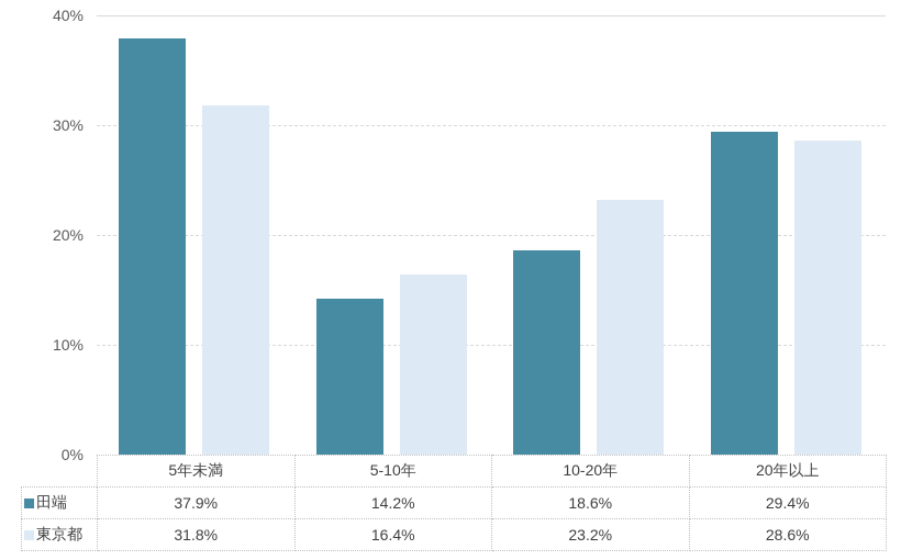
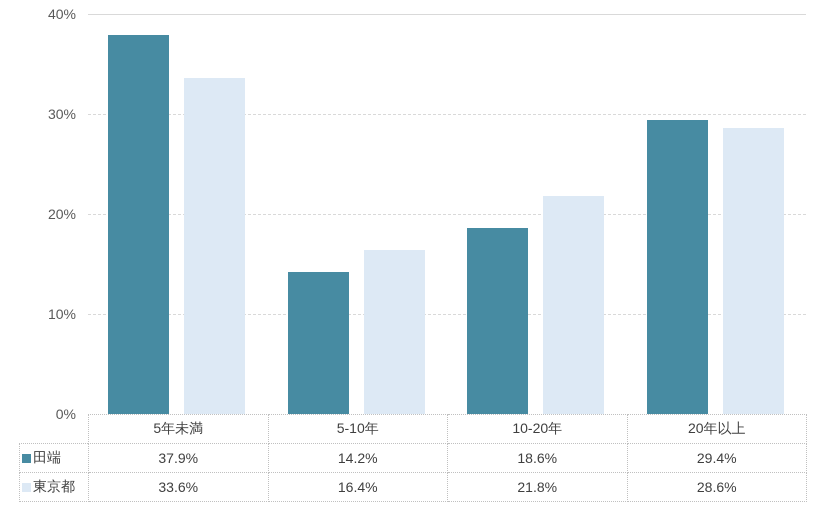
東京都/5年未満: 31.8% -> 33.6%
東京都/10-20年: 23.2% -> 21.8%
